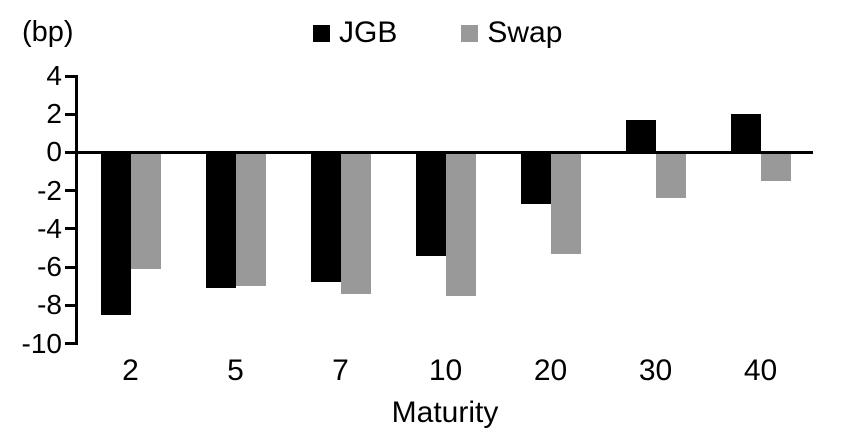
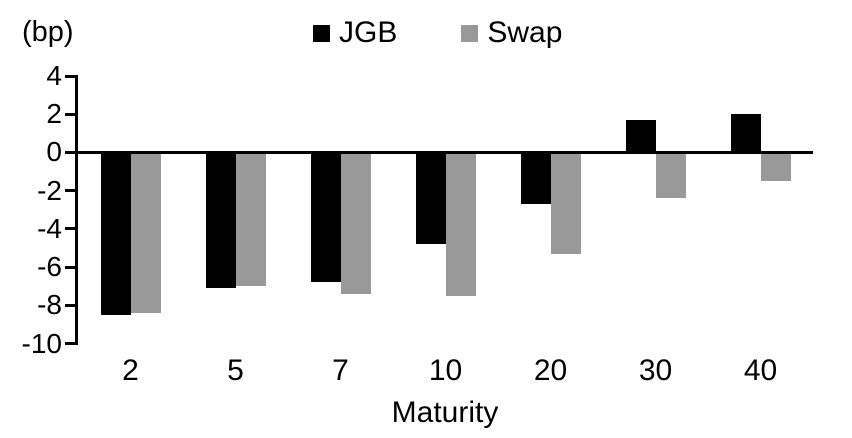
Swap/2: -6.1 -> -8.4
JGB/10: -5.4 -> -4.8
